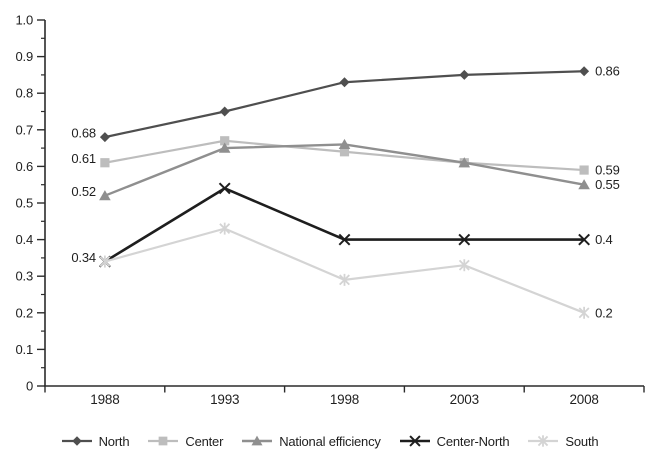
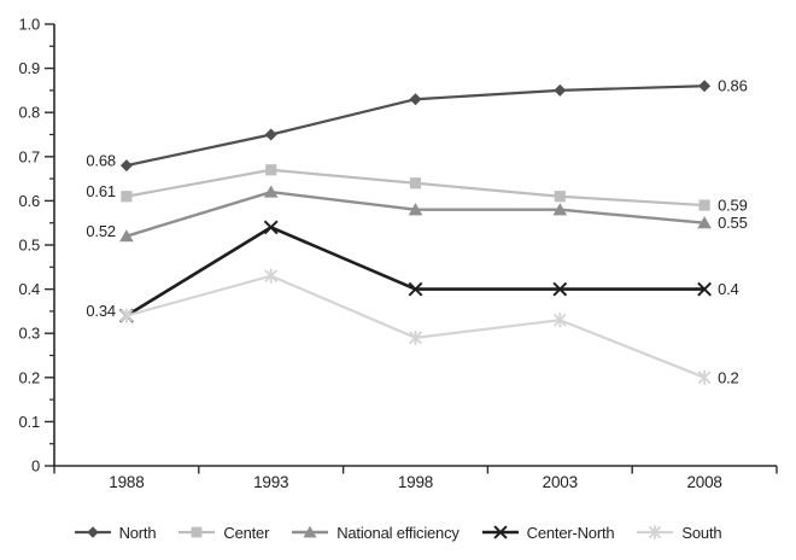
National efficiency/1993: 0.65 -> 0.62
National efficiency/1998: 0.66 -> 0.58
National efficiency/2003: 0.61 -> 0.58
